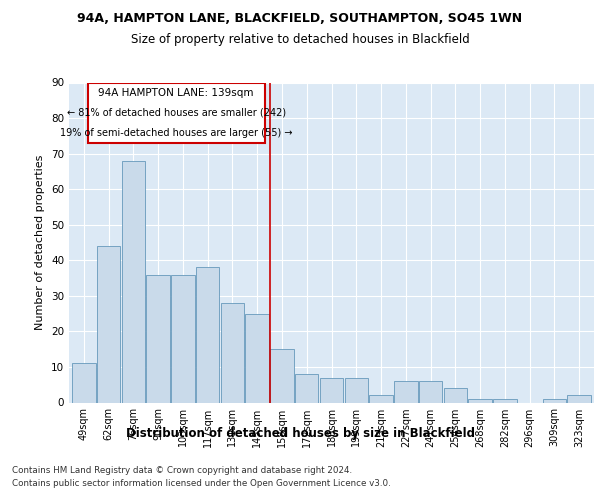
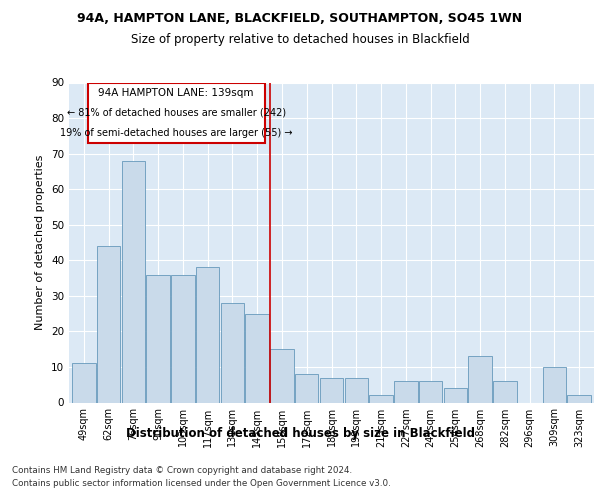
268sqm: 1 -> 13
282sqm: 1 -> 6
309sqm: 1 -> 10
